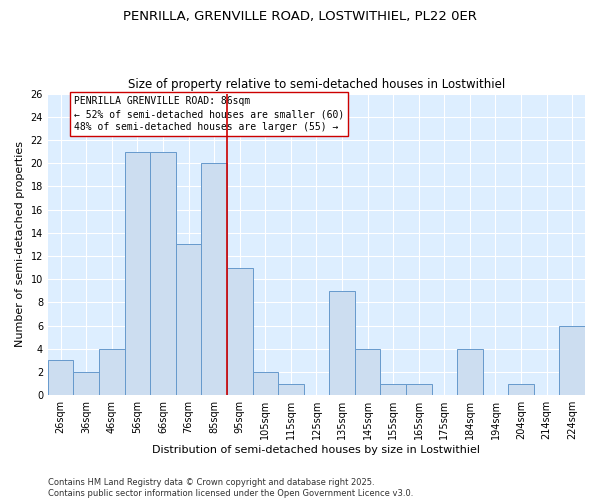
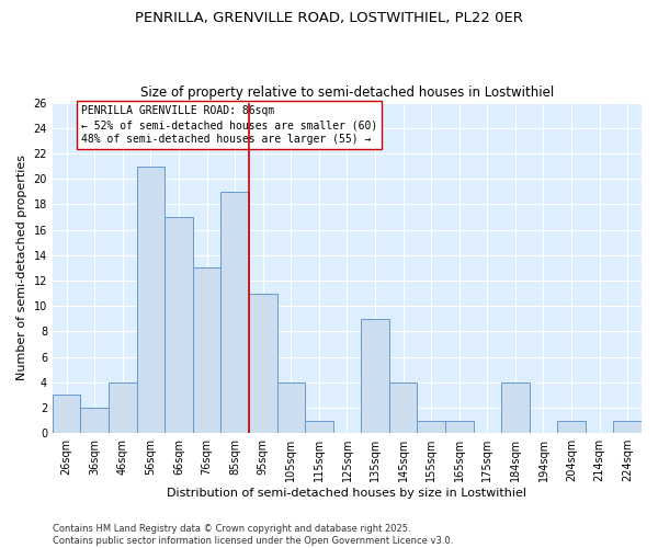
66sqm: 21 -> 17
85sqm: 20 -> 19
105sqm: 2 -> 4
224sqm: 6 -> 1
